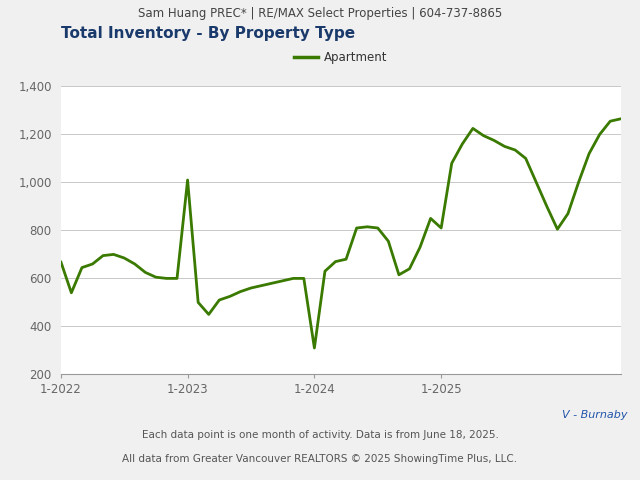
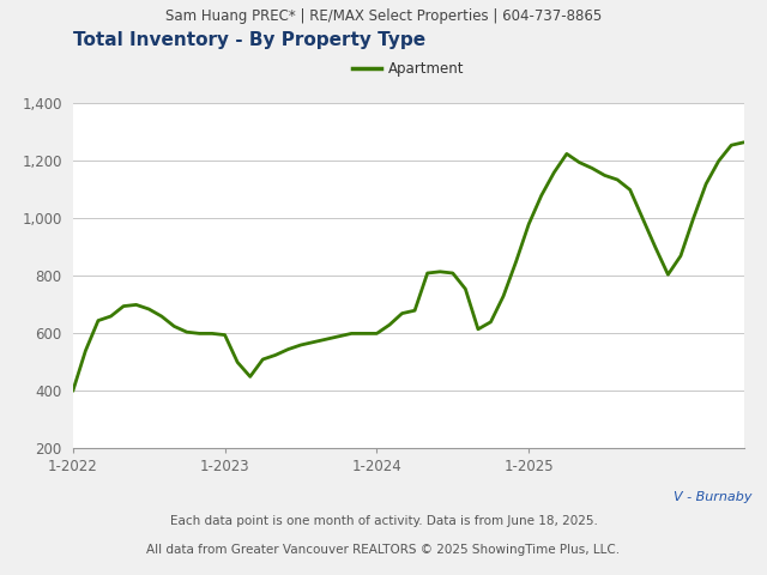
1-2022: 670 -> 400
1-2023: 1,010 -> 595
1-2024: 310 -> 600
1-2025: 810 -> 980
